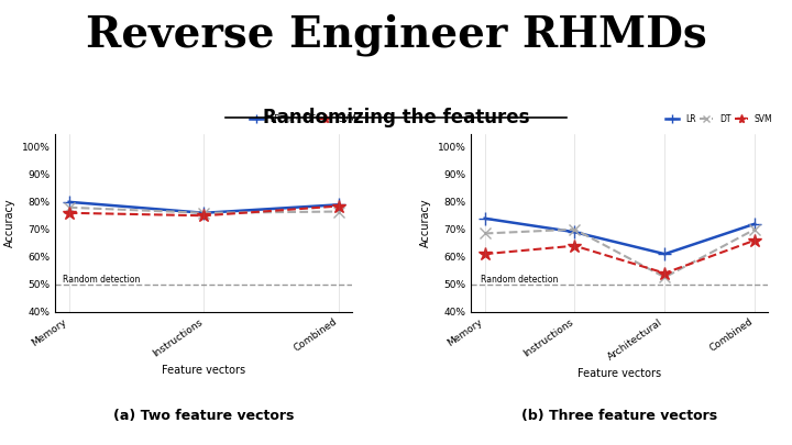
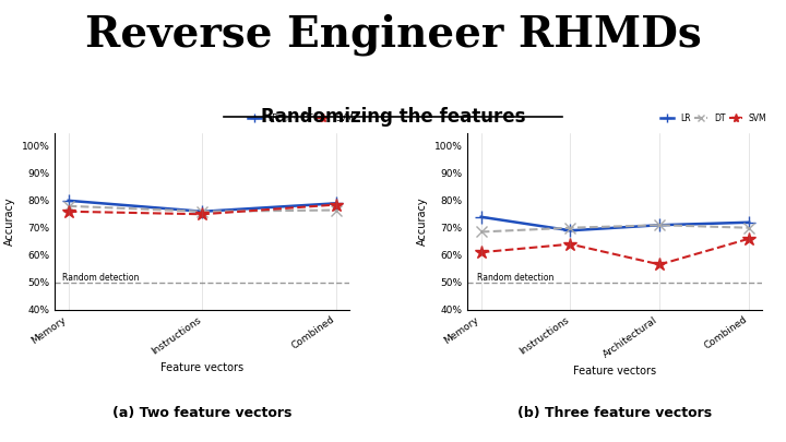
LR/Architectural: 61% -> 71%
DT/Architectural: 52.5% -> 71.0%
SVM/Architectural: 54.0% -> 56.5%
